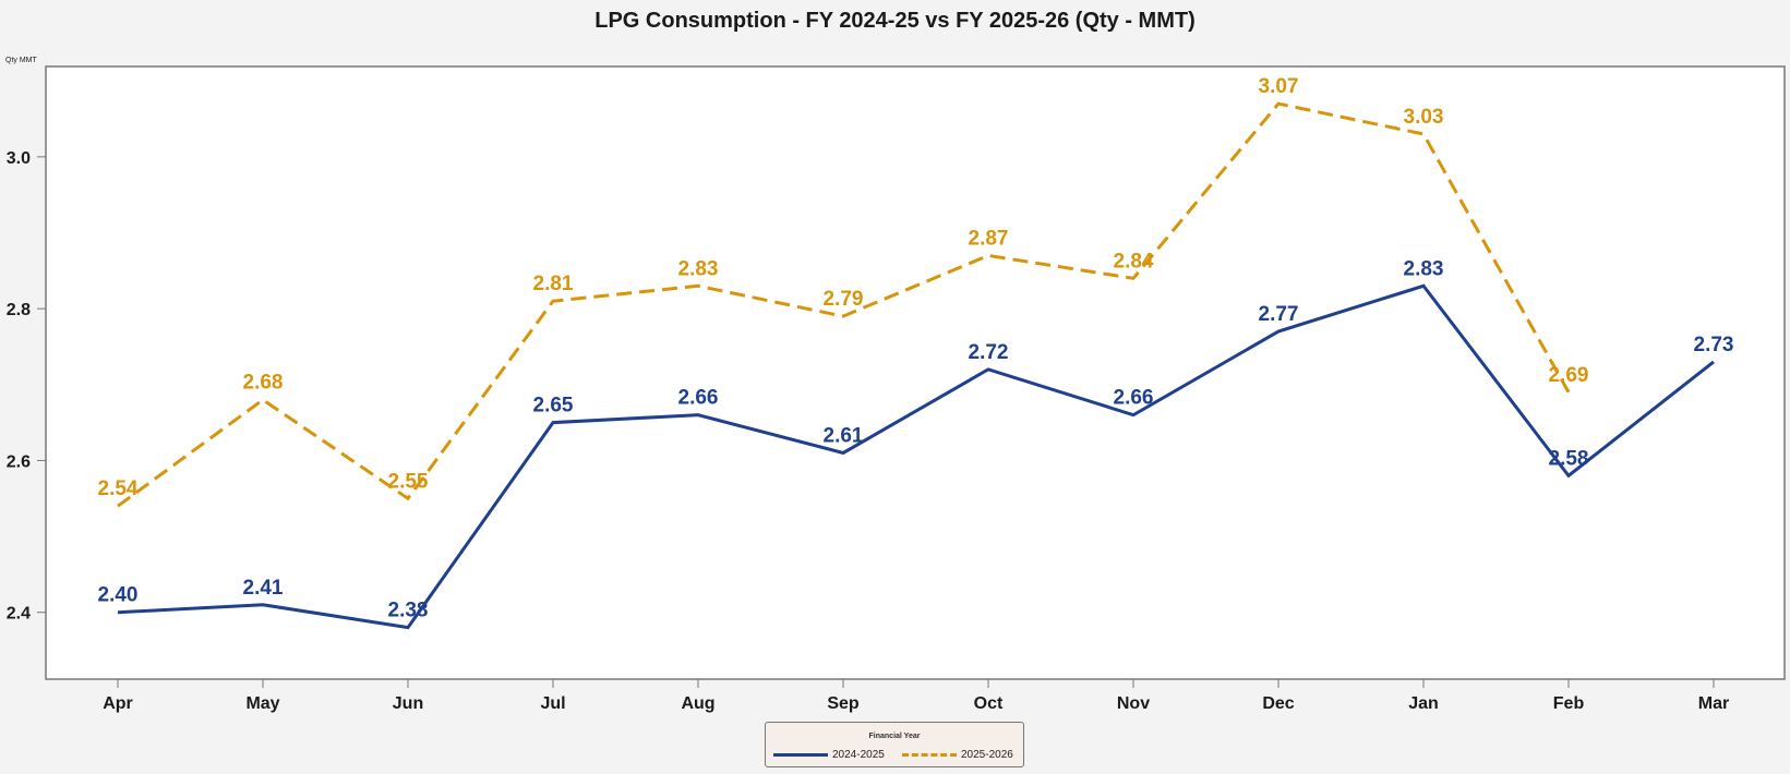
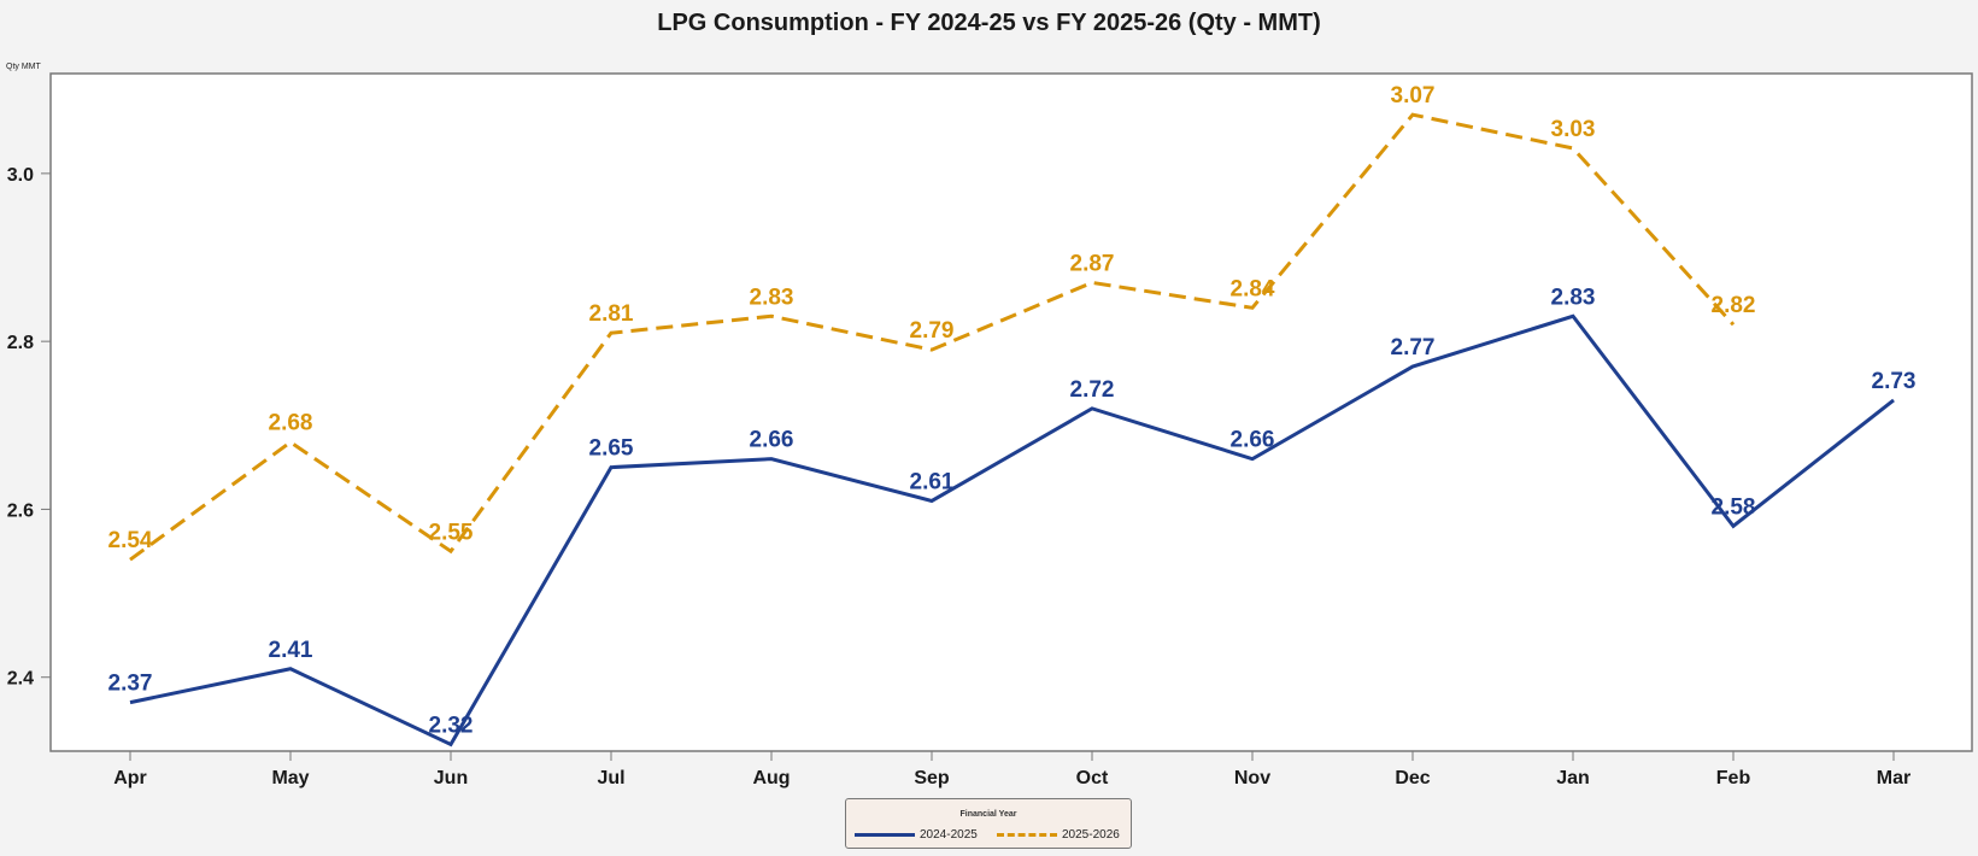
2024-2025/Apr: 2.40 -> 2.37
2024-2025/Jun: 2.38 -> 2.32
2025-2026/Feb: 2.69 -> 2.82
